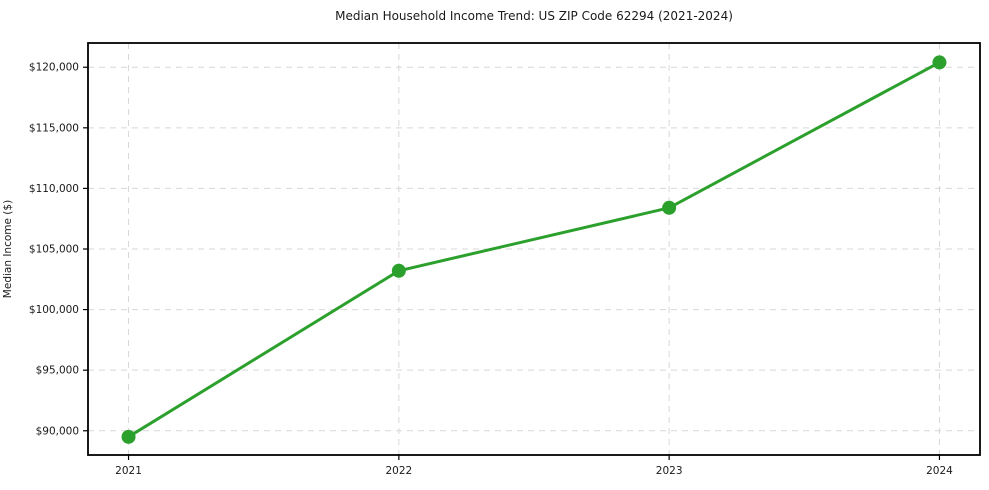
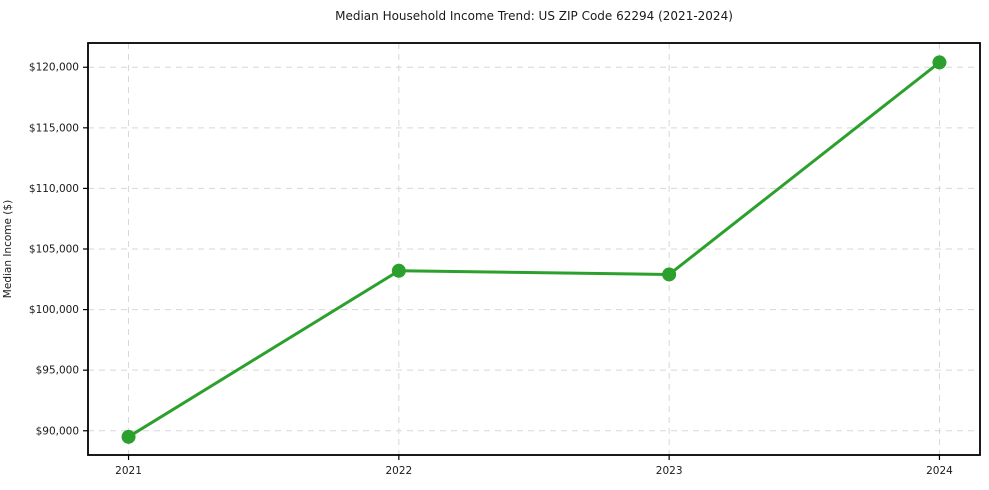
2023: $108400 -> $102900
